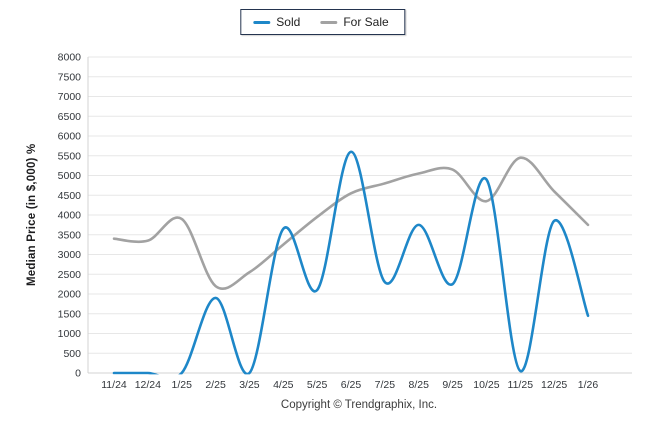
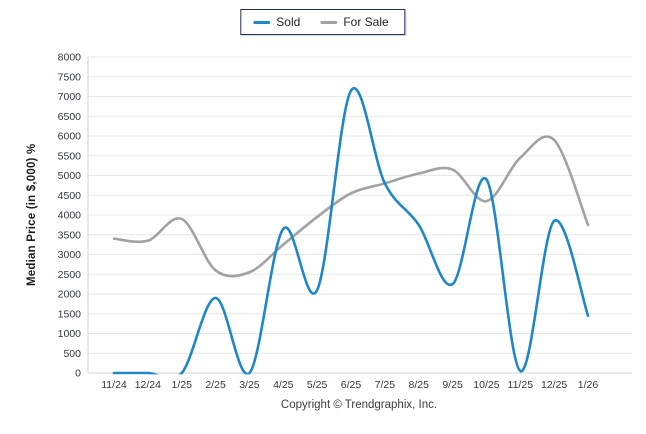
For Sale/2/25: 2200 -> 2600
Sold/6/25: 5600 -> 7200
Sold/7/25: 2300 -> 4800
For Sale/12/25: 4600 -> 5900
